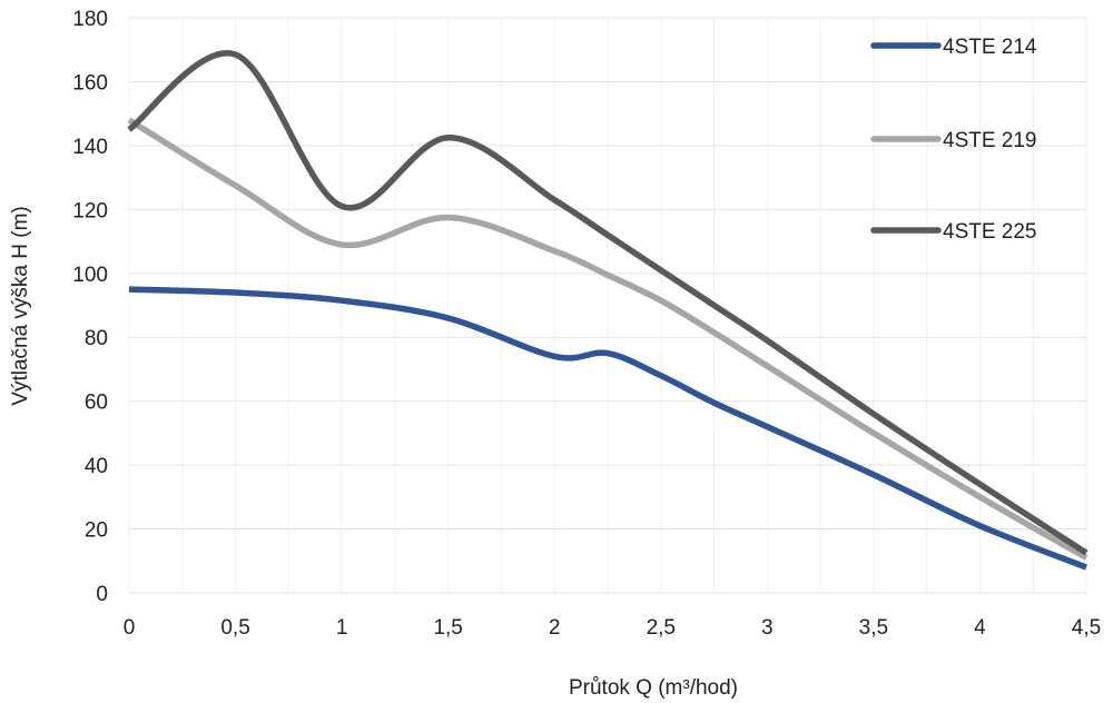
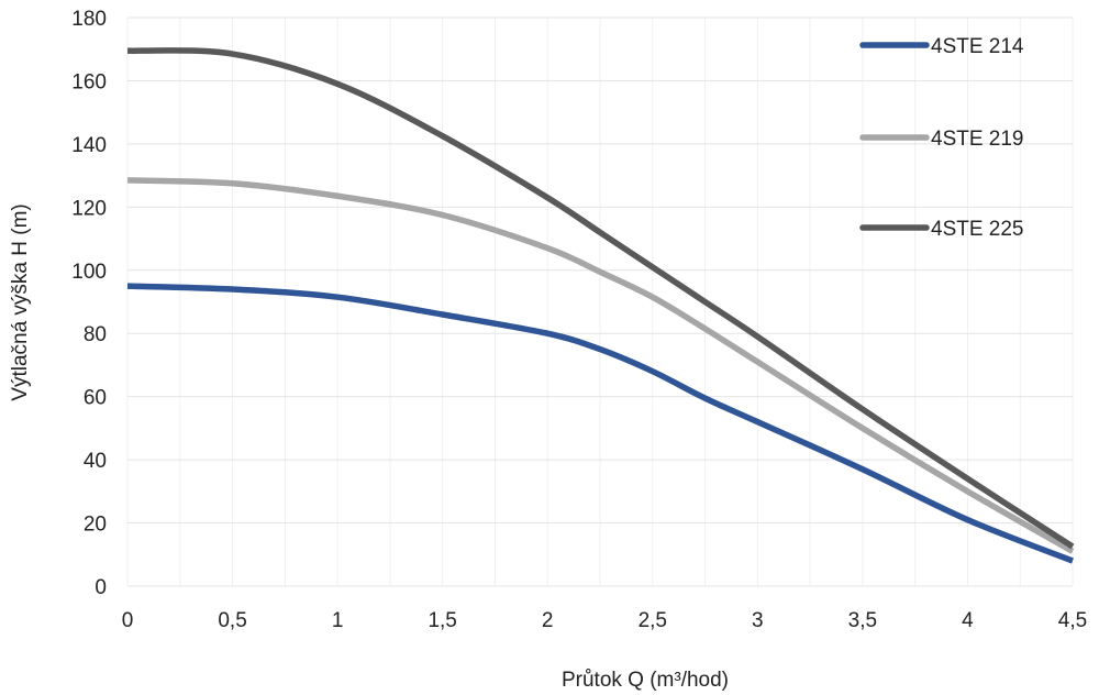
4STE 219/0: 148 -> 128
4STE 225/0: 145 -> 170
4STE 219/1: 109 -> 124
4STE 225/1: 121 -> 159
4STE 214/2: 74 -> 80
